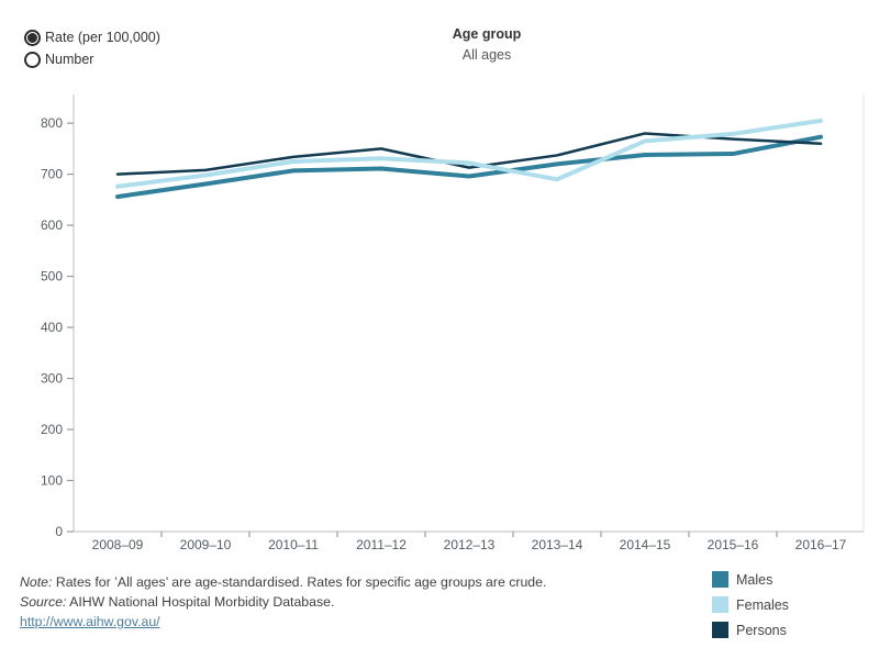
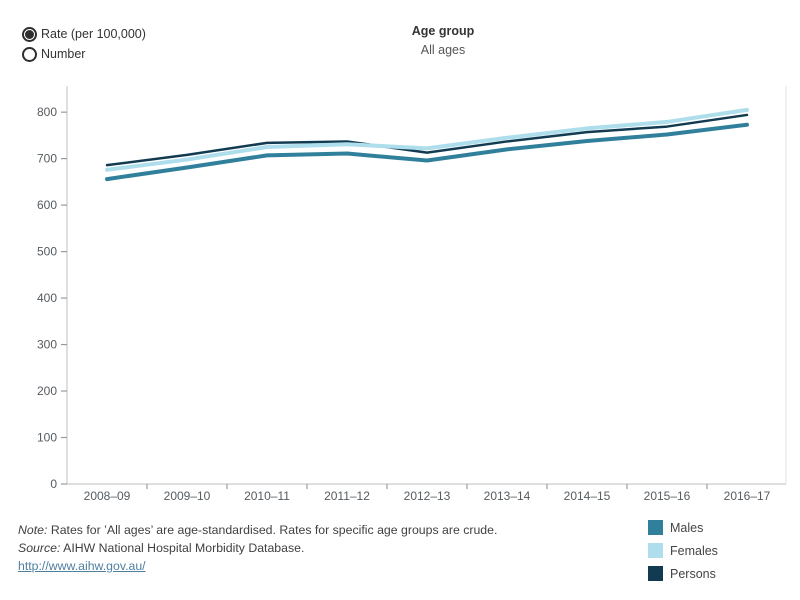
Persons/2008–09: 700 -> 690
Persons/2011–12: 750 -> 740
Females/2013–14: 690 -> 740
Persons/2014–15: 780 -> 760
Males/2015–16: 740 -> 750
Persons/2016–17: 760 -> 790
